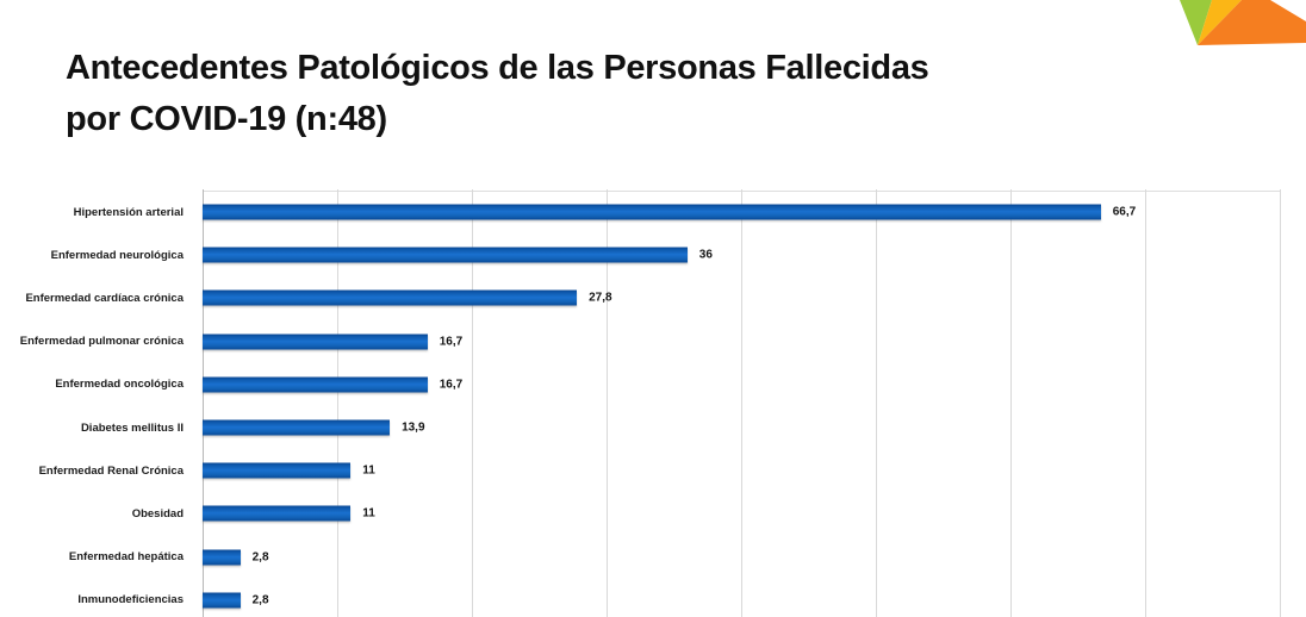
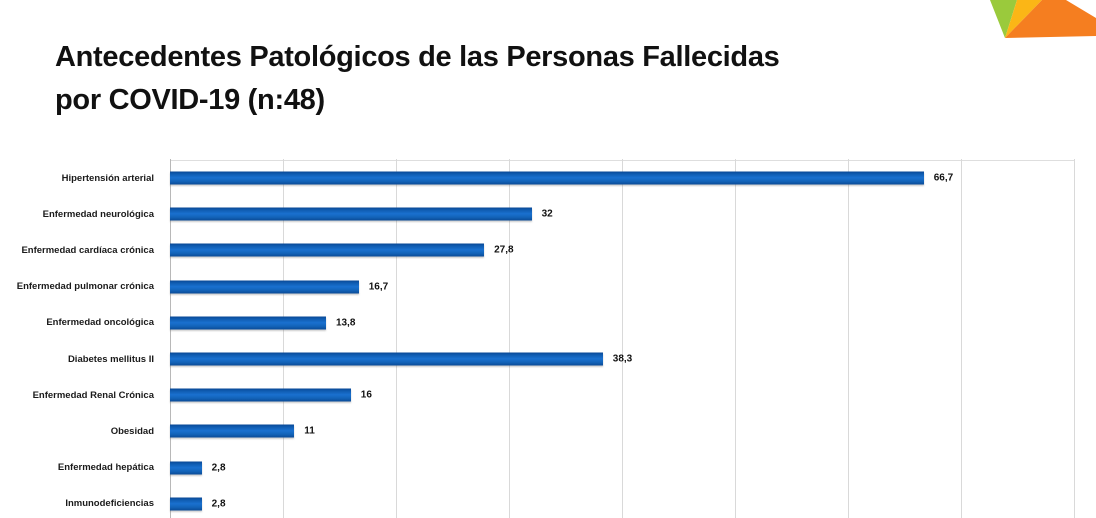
Enfermedad neurológica: 36 -> 32
Enfermedad oncológica: 16,7 -> 13,8
Diabetes mellitus II: 13,9 -> 38,3
Enfermedad Renal Crónica: 11 -> 16
